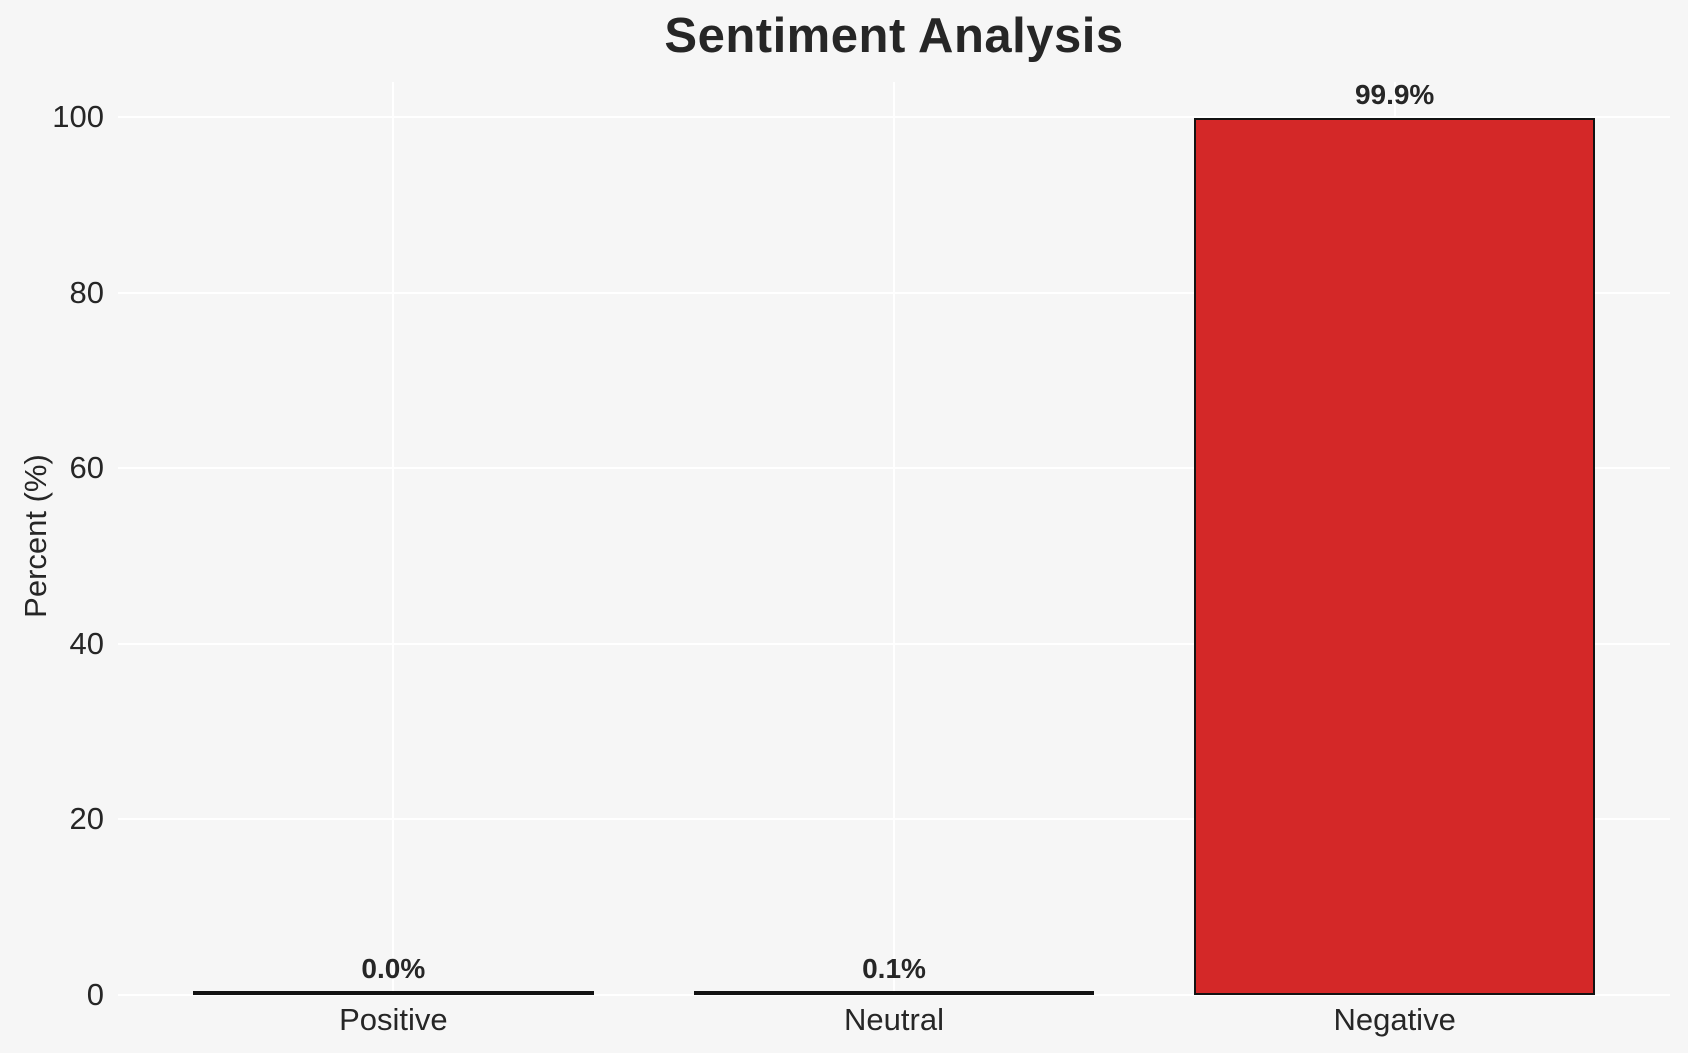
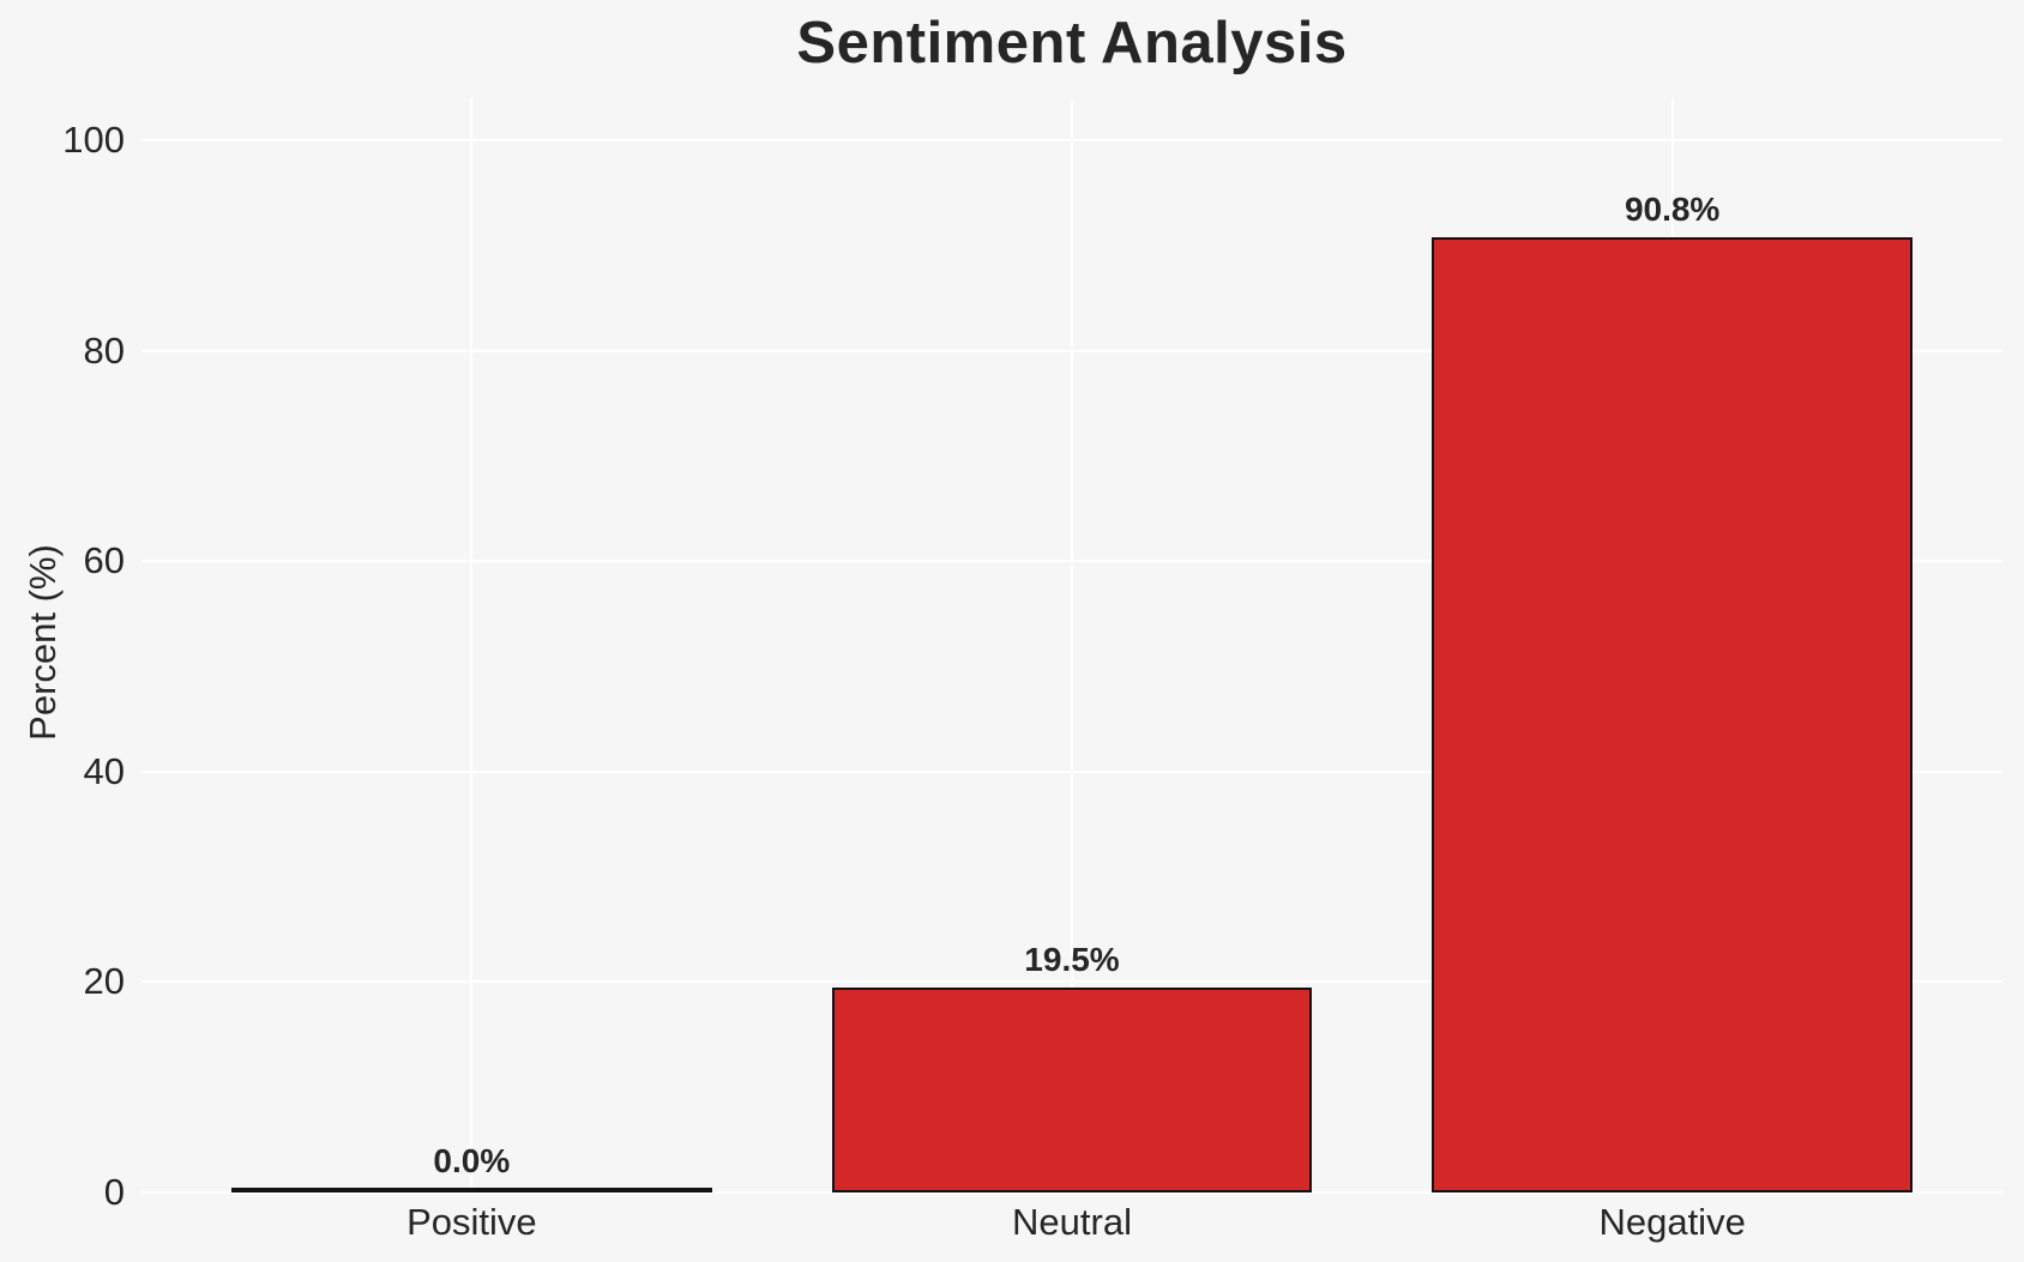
Neutral: 0.1% -> 19.5%
Negative: 99.9% -> 90.8%
